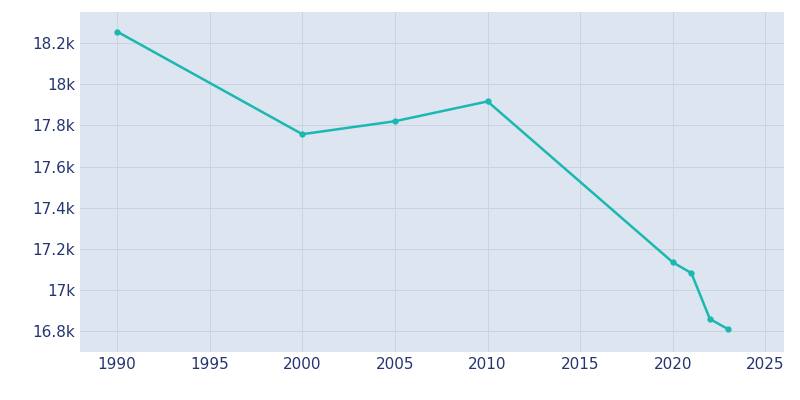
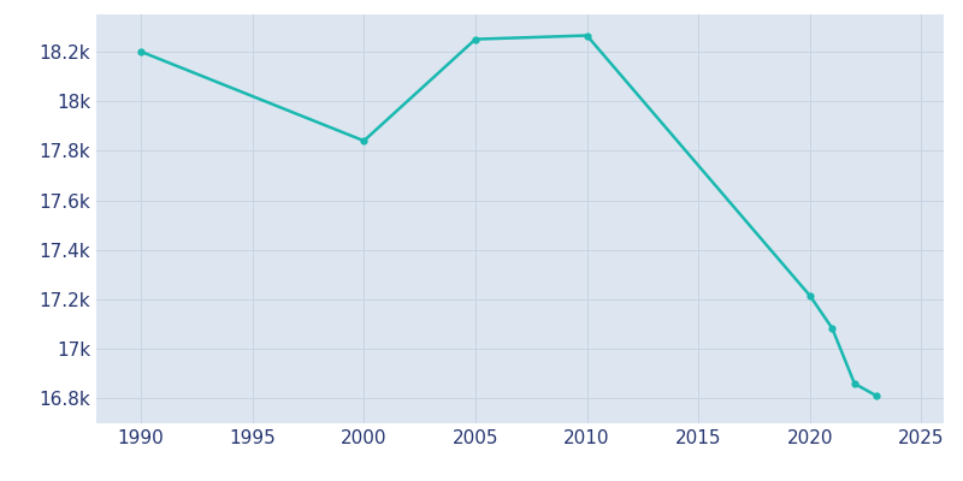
1990: 18.255k -> 18.200k
2000: 17.757k -> 17.840k
2005: 17.820k -> 18.250k
2010: 17.916k -> 18.265k
2020: 17.135k -> 17.215k
